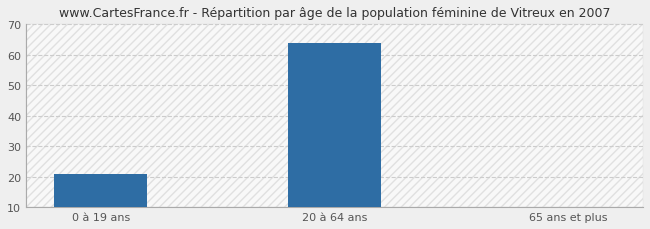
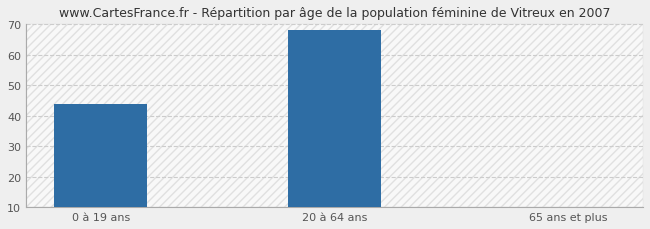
0 à 19 ans: 21 -> 44
20 à 64 ans: 64 -> 68
